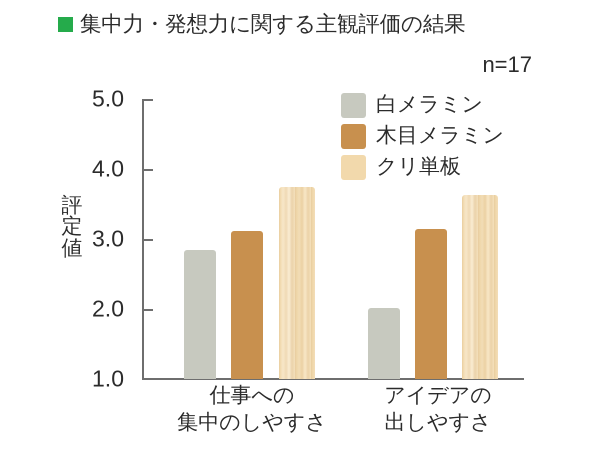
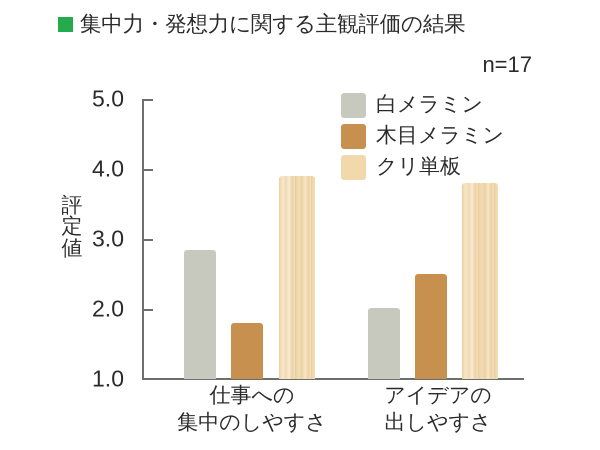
木目メラミン/仕事への集中のしやすさ: 3.1 -> 1.8
クリ単板/仕事への集中のしやすさ: 3.8 -> 3.9
木目メラミン/アイデアの出しやすさ: 3.1 -> 2.5
クリ単板/アイデアの出しやすさ: 3.6 -> 3.8
